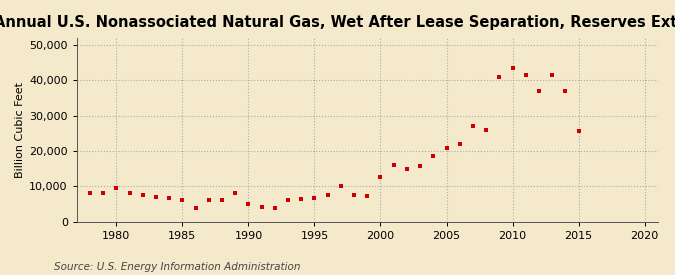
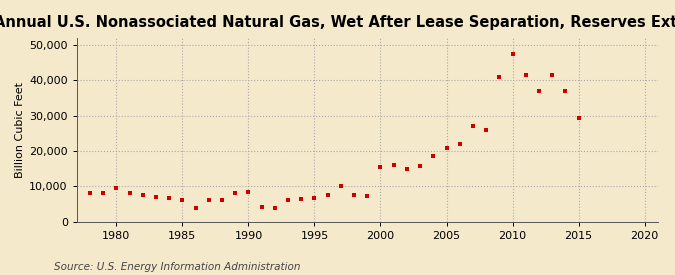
1990: 5,000 -> 8,500
2000: 12,800 -> 15,500
2010: 43,500 -> 47,500
2015: 25,800 -> 29,500
